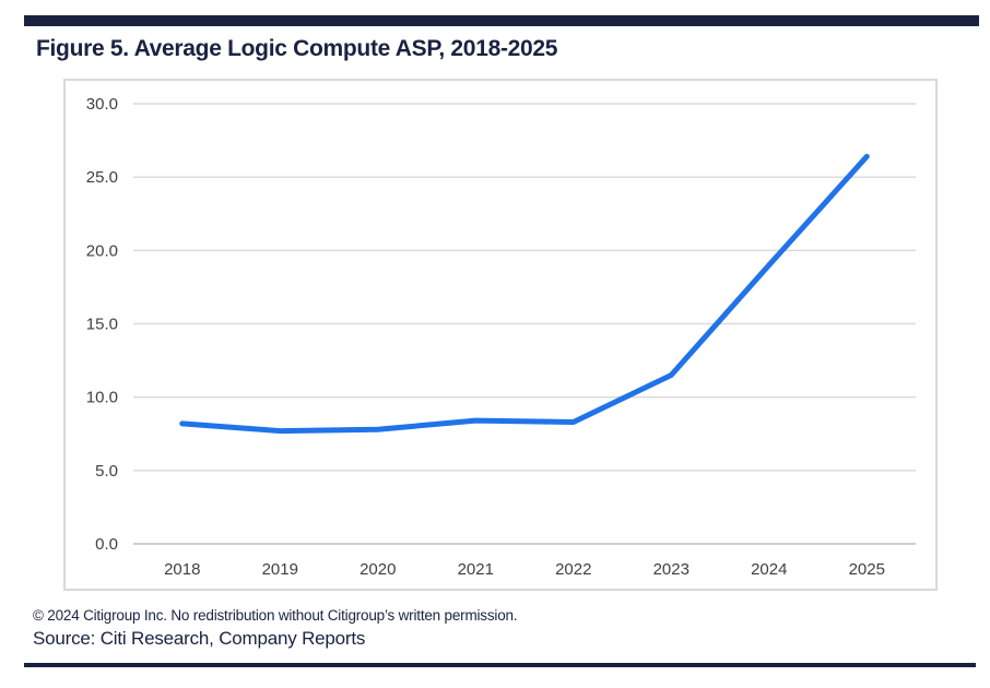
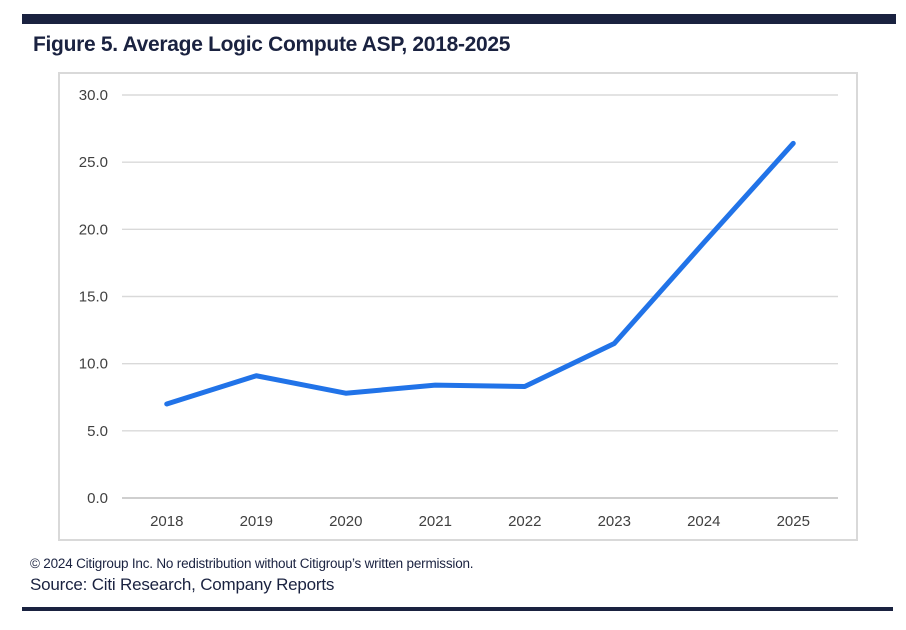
2018: 8.2 -> 7.0
2019: 7.7 -> 9.1
